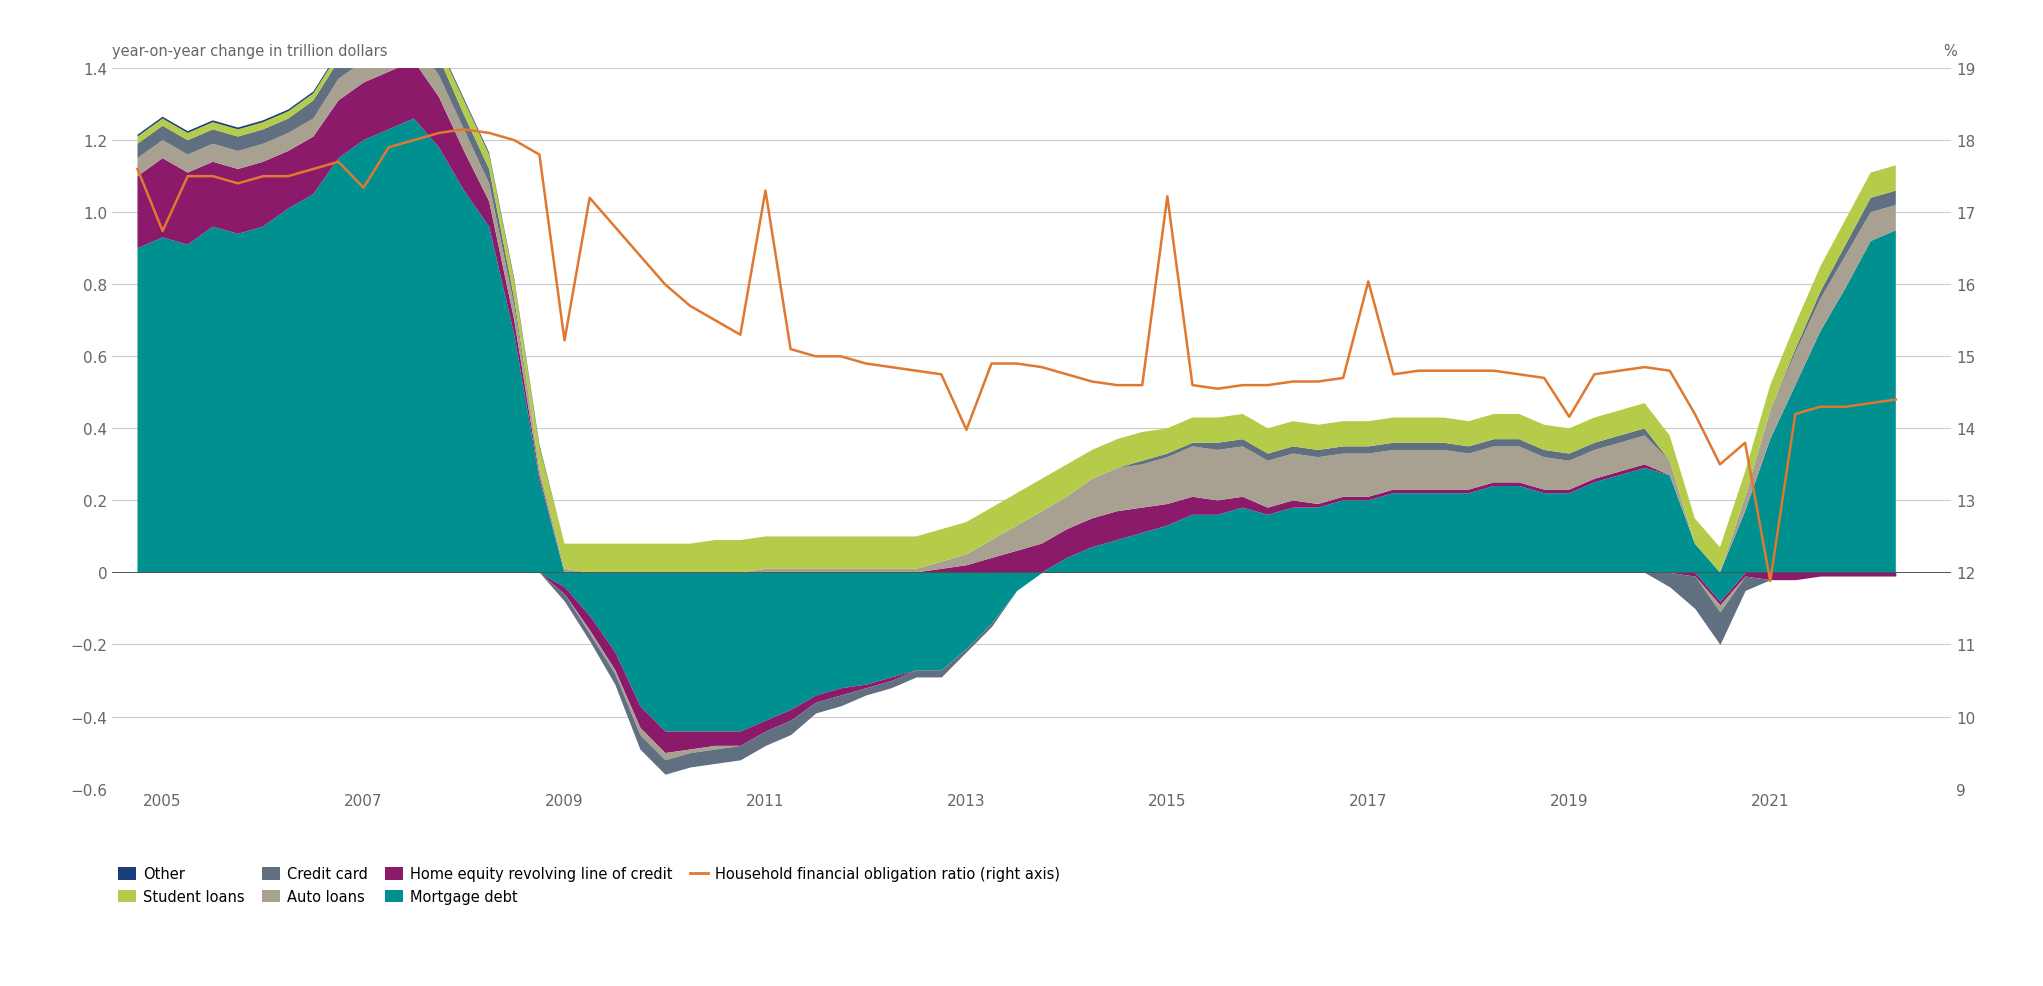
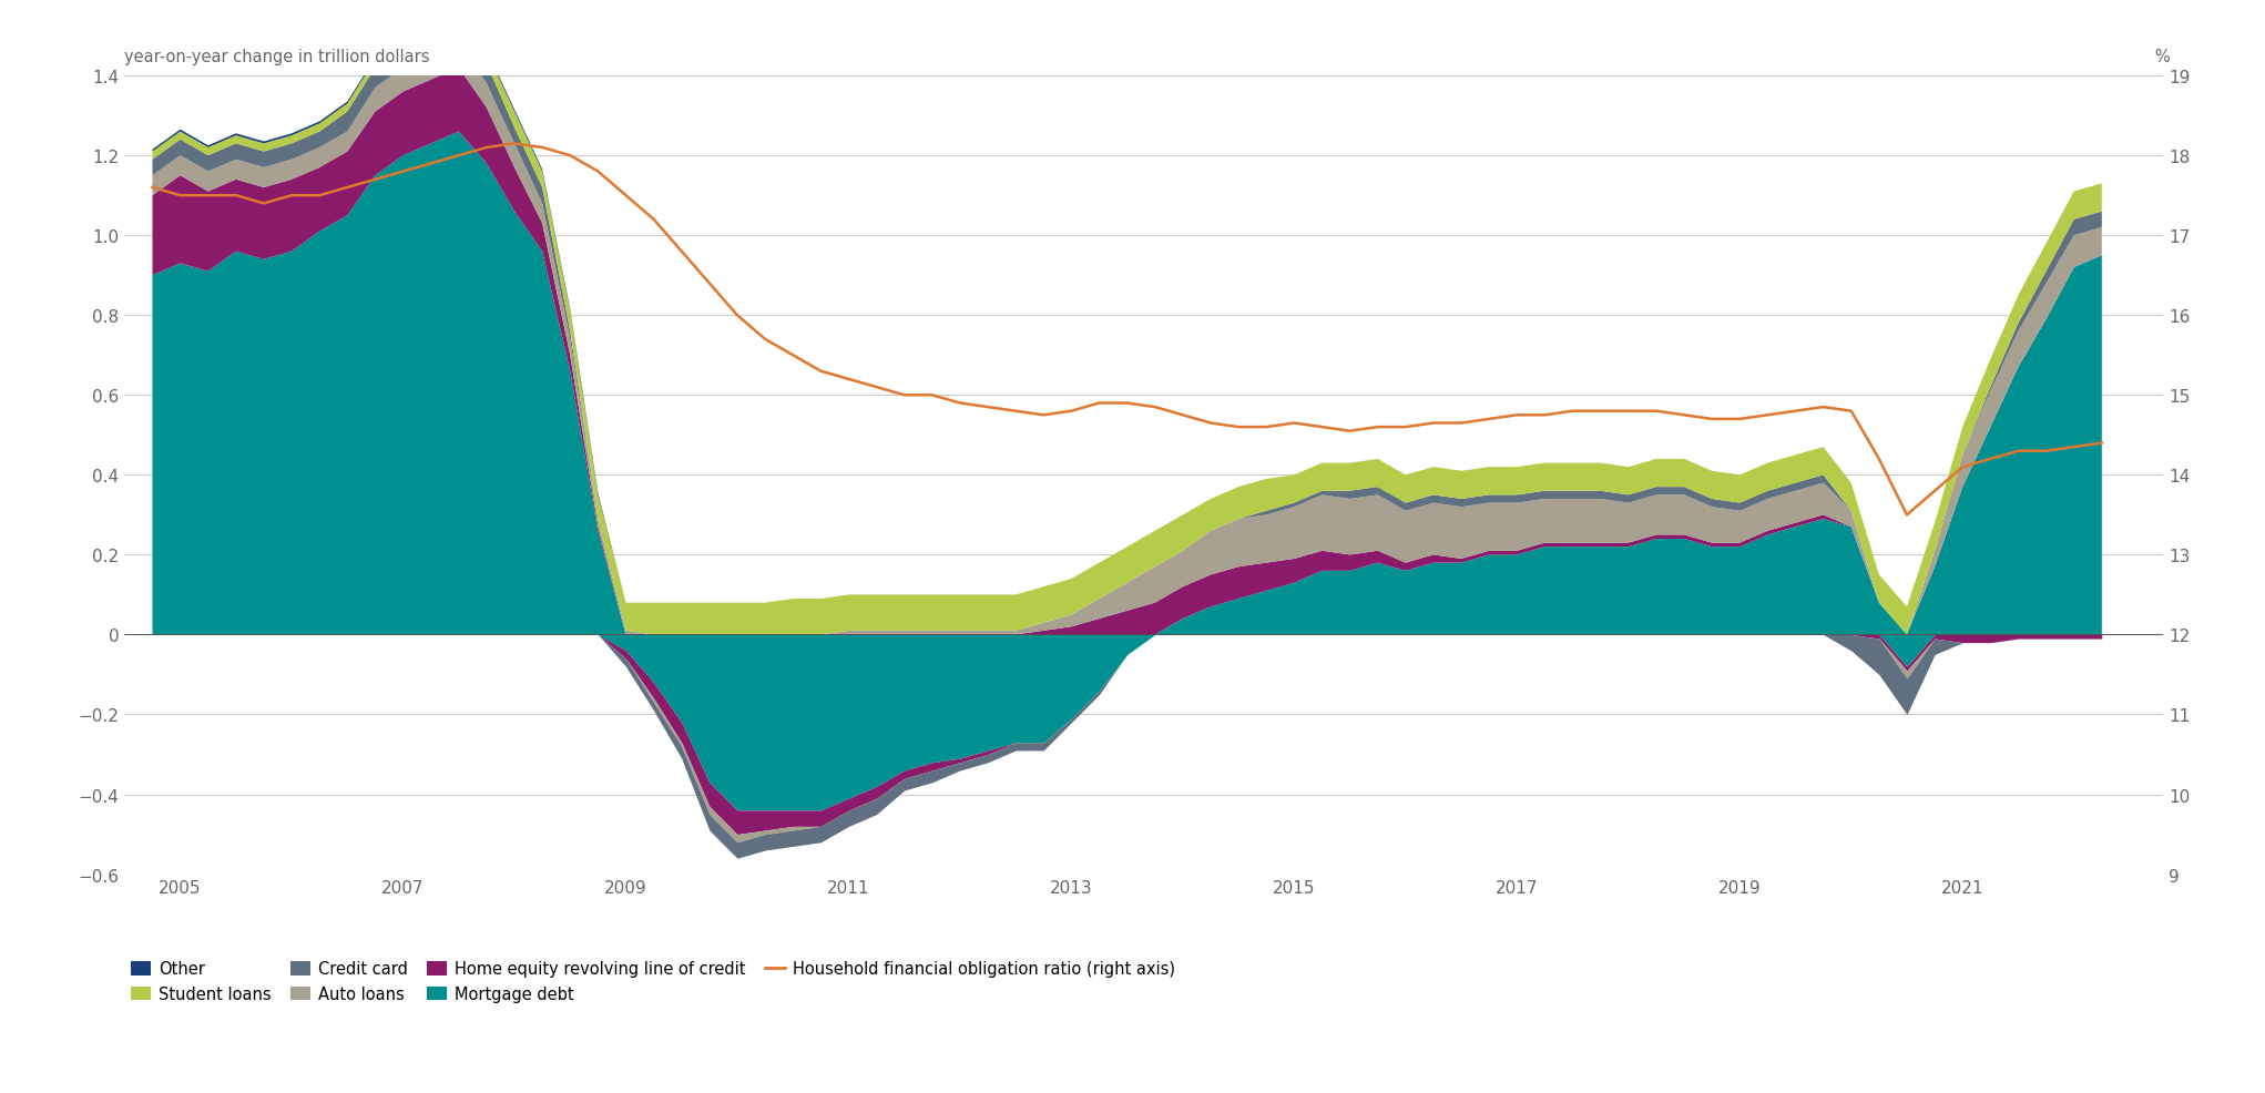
Household financial obligation ratio (right axis)/2005: 16.74 -> 17.50
Household financial obligation ratio (right axis)/2007: 17.34 -> 17.80
Household financial obligation ratio (right axis)/2009: 15.22 -> 17.50
Household financial obligation ratio (right axis)/2011: 17.30 -> 15.20
Household financial obligation ratio (right axis)/2013: 13.98 -> 14.80
Household financial obligation ratio (right axis)/2015: 17.22 -> 14.65
Household financial obligation ratio (right axis)/2017: 16.04 -> 14.75
Household financial obligation ratio (right axis)/2019: 14.16 -> 14.70
Household financial obligation ratio (right axis)/2021: 11.88 -> 14.10
